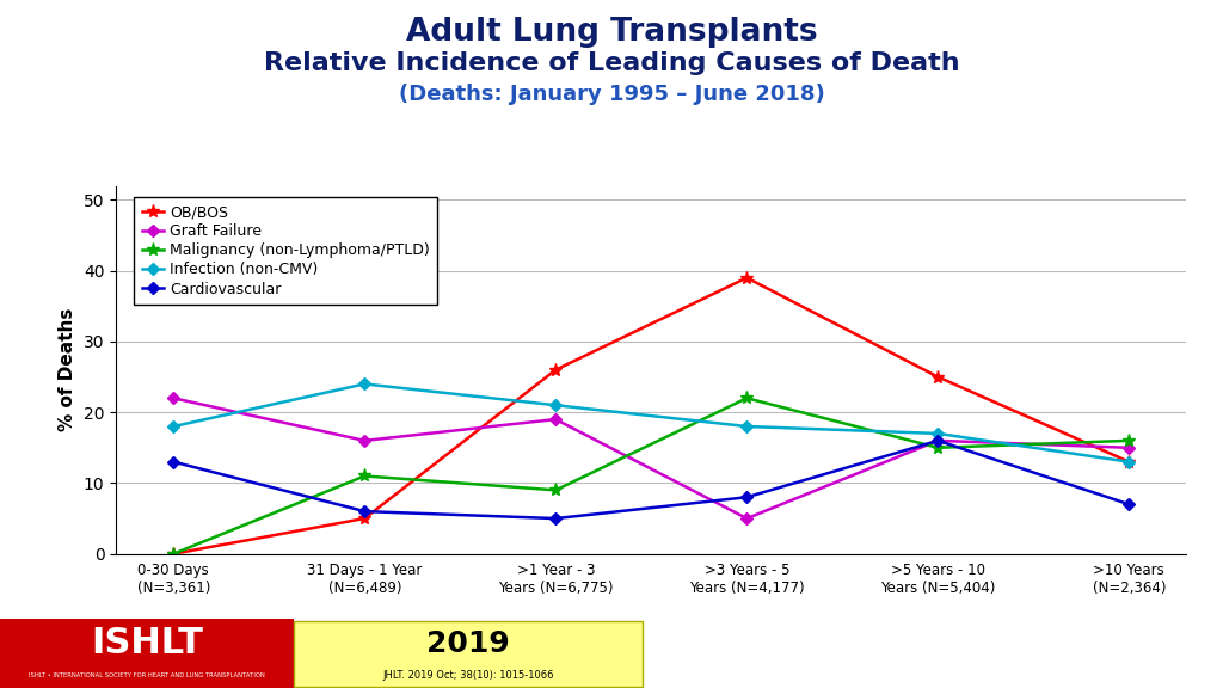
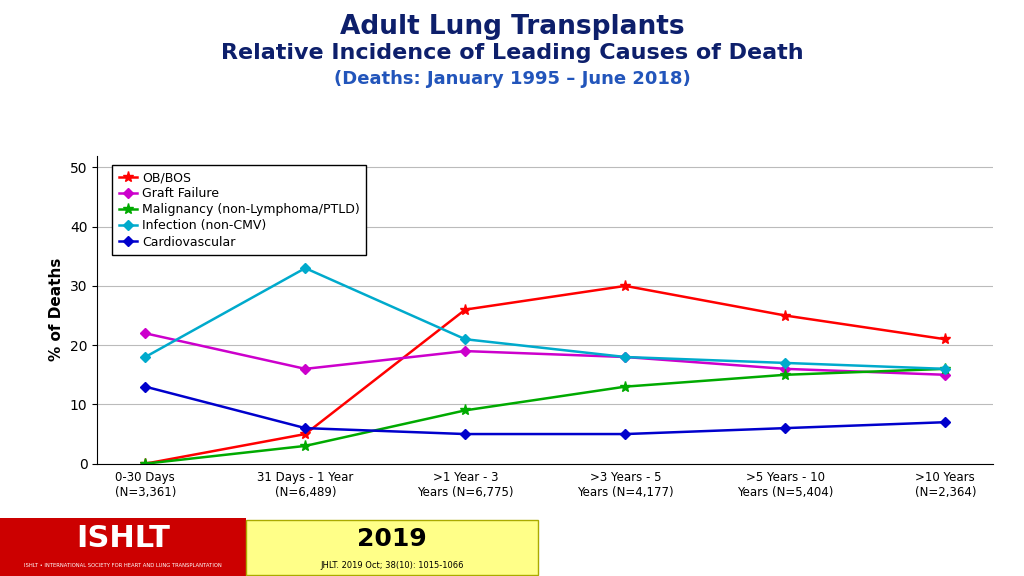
Malignancy (non-Lymphoma/PTLD)/31 Days - 1 Year (N=6,489): 11 -> 3
Infection (non-CMV)/31 Days - 1 Year (N=6,489): 24 -> 33
OB/BOS/>3 Years - 5 Years (N=4,177): 39 -> 30
Graft Failure/>3 Years - 5 Years (N=4,177): 5 -> 18
Malignancy (non-Lymphoma/PTLD)/>3 Years - 5 Years (N=4,177): 22 -> 13
Cardiovascular/>3 Years - 5 Years (N=4,177): 8 -> 5
Cardiovascular/>5 Years - 10 Years (N=5,404): 16 -> 6
OB/BOS/>10 Years (N=2,364): 13 -> 21
Infection (non-CMV)/>10 Years (N=2,364): 13 -> 16
